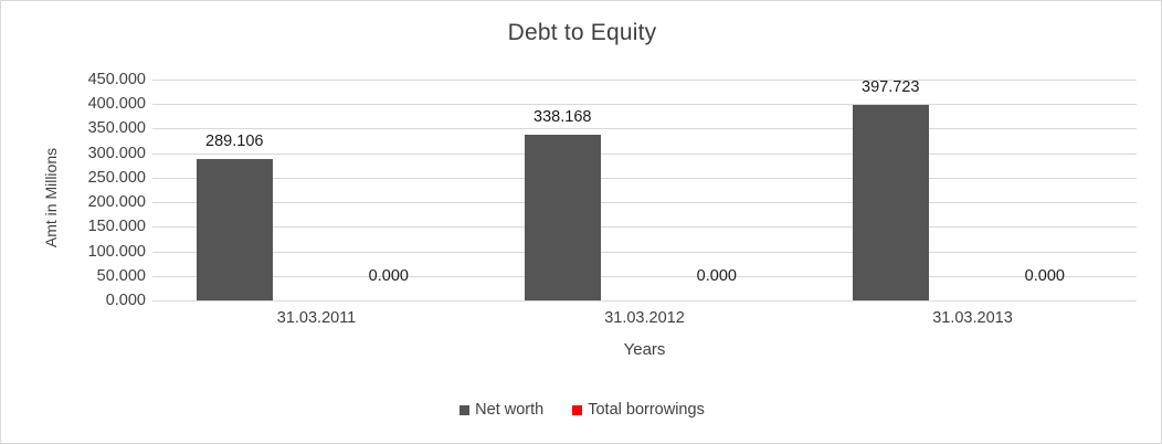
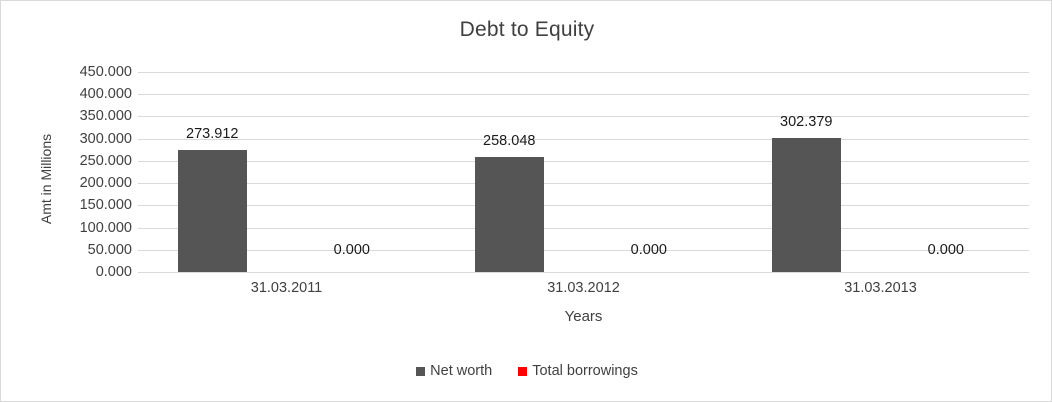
Net worth/31.03.2011: 289.106 -> 273.912
Net worth/31.03.2012: 338.168 -> 258.048
Net worth/31.03.2013: 397.723 -> 302.379
